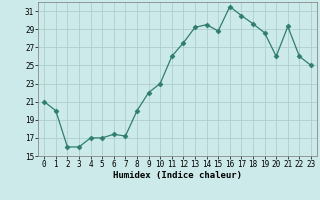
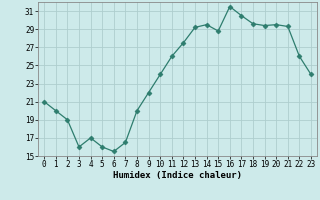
2: 16.0 -> 19.0
5: 17.0 -> 16.0
6: 17.4 -> 15.5
7: 17.2 -> 16.5
10: 23.0 -> 24.0
19: 28.6 -> 29.4
20: 26.0 -> 29.5
23: 25.0 -> 24.0
